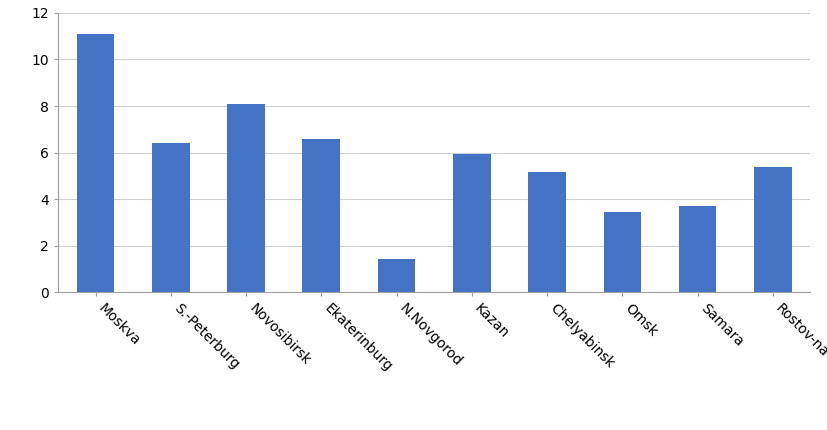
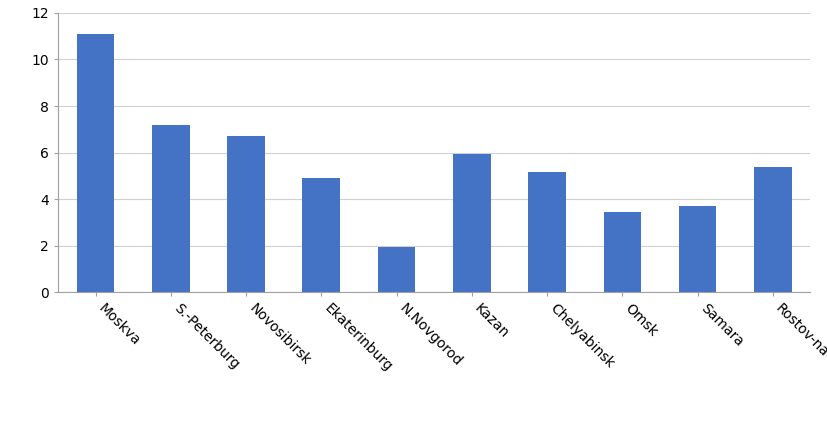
S.-Peterburg: 6.40 -> 7.20
Novosibirsk: 8.10 -> 6.70
Ekaterinburg: 6.60 -> 4.90
N.Novgorod: 1.45 -> 1.95
